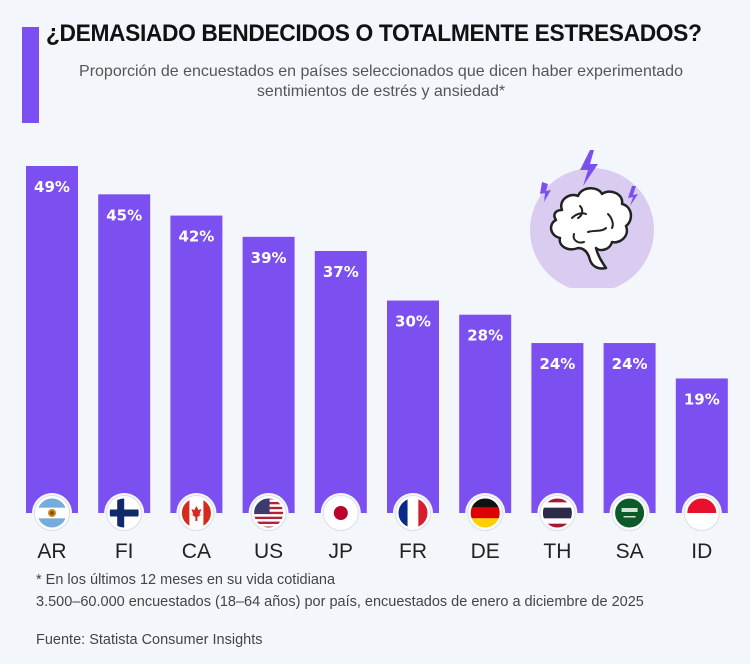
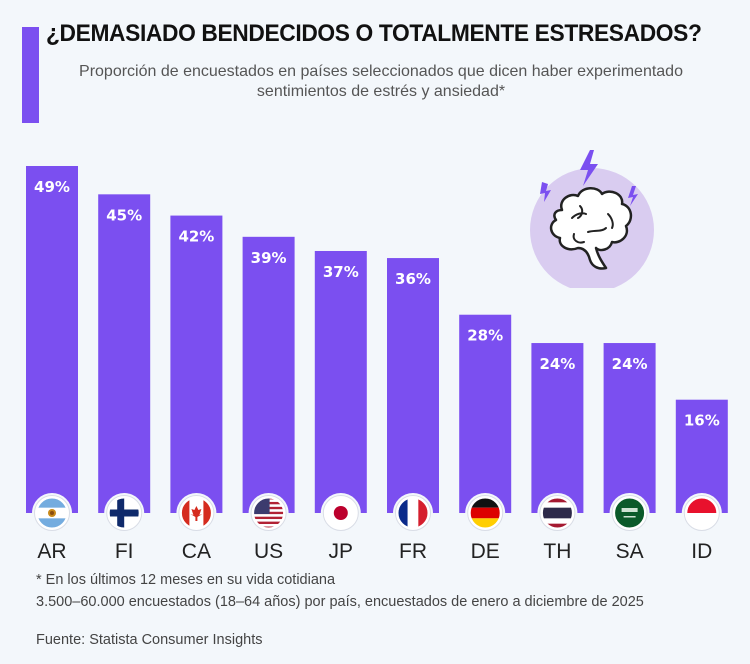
FR: 30% -> 36%
ID: 19% -> 16%
